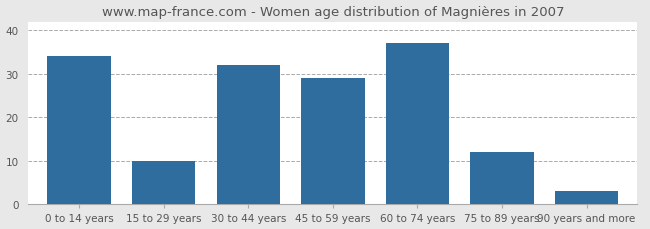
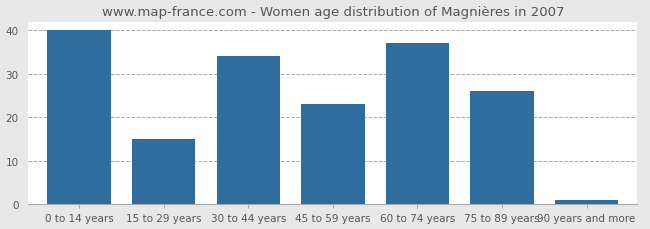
0 to 14 years: 34 -> 40
15 to 29 years: 10 -> 15
30 to 44 years: 32 -> 34
45 to 59 years: 29 -> 23
75 to 89 years: 12 -> 26
90 years and more: 3 -> 1
